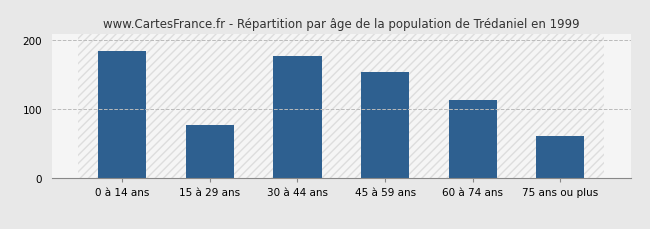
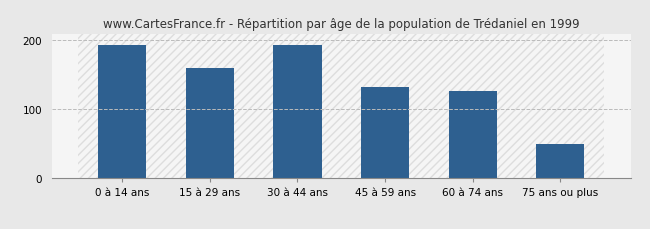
0 à 14 ans: 184 -> 193
15 à 29 ans: 78 -> 160
30 à 44 ans: 178 -> 193
45 à 59 ans: 154 -> 132
60 à 74 ans: 114 -> 126
75 ans ou plus: 62 -> 50
